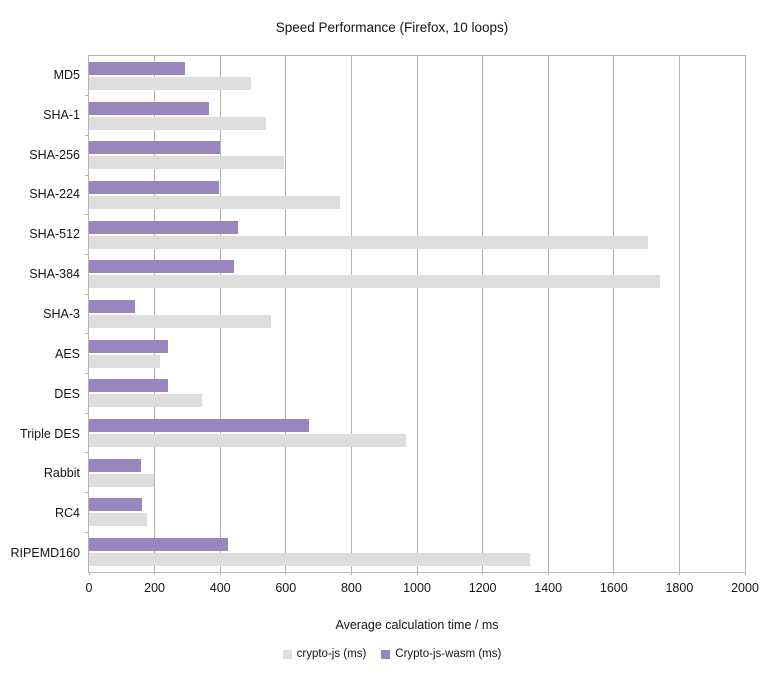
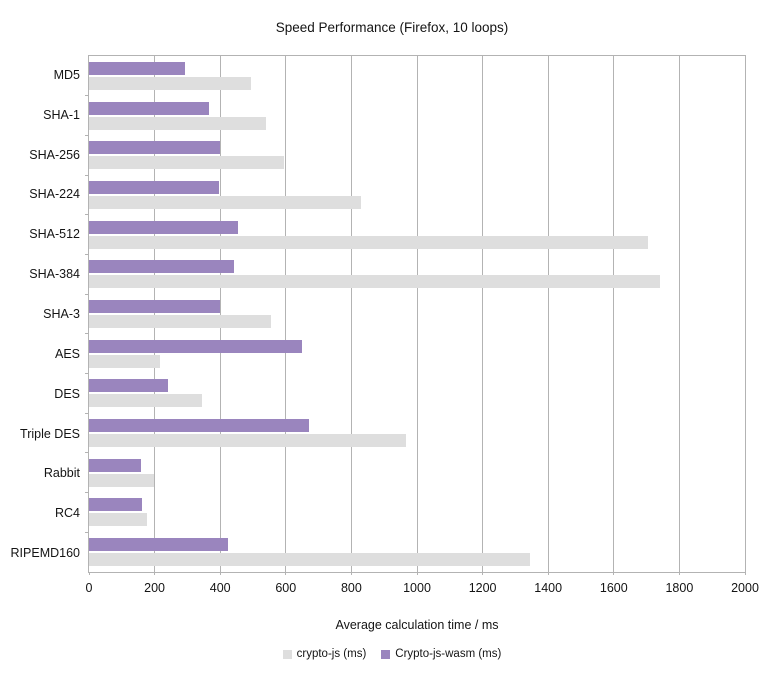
crypto-js (ms)/SHA-224: 760 -> 830
Crypto-js-wasm (ms)/SHA-3: 140 -> 400
Crypto-js-wasm (ms)/AES: 240 -> 650
